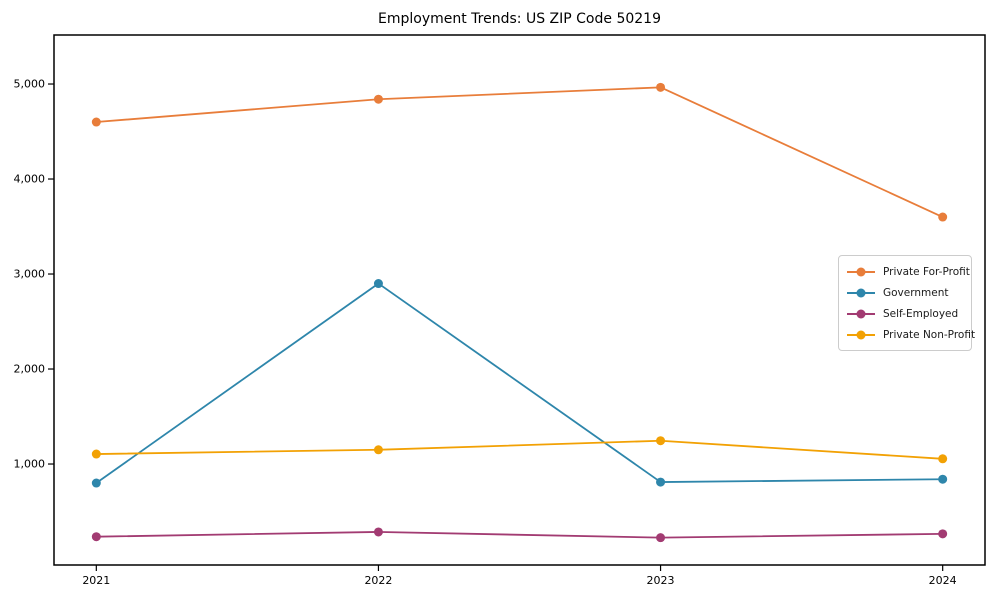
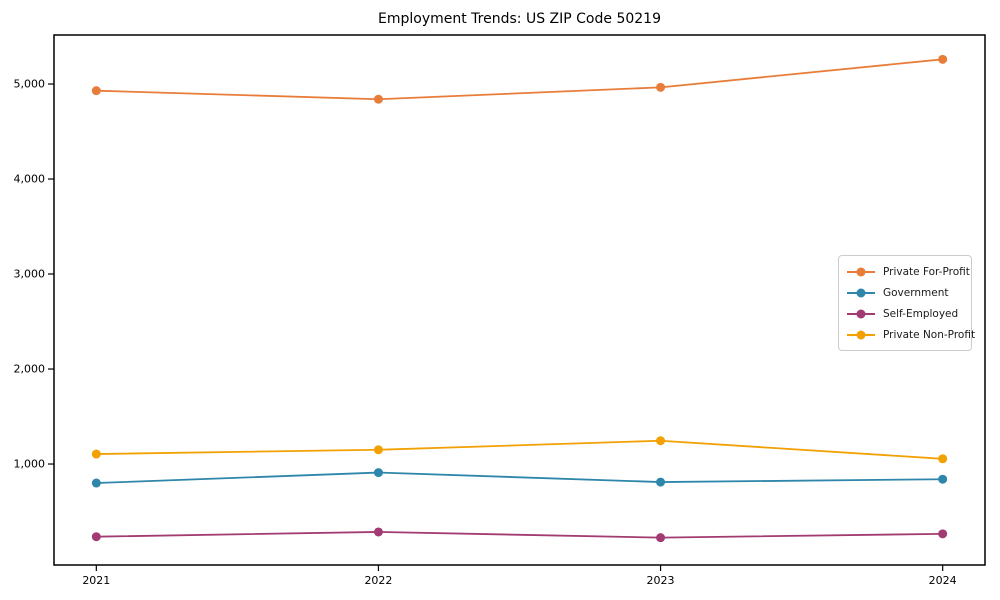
Private For-Profit/2021: 4600 -> 4900
Government/2022: 2900 -> 900
Private For-Profit/2024: 3600 -> 5300
